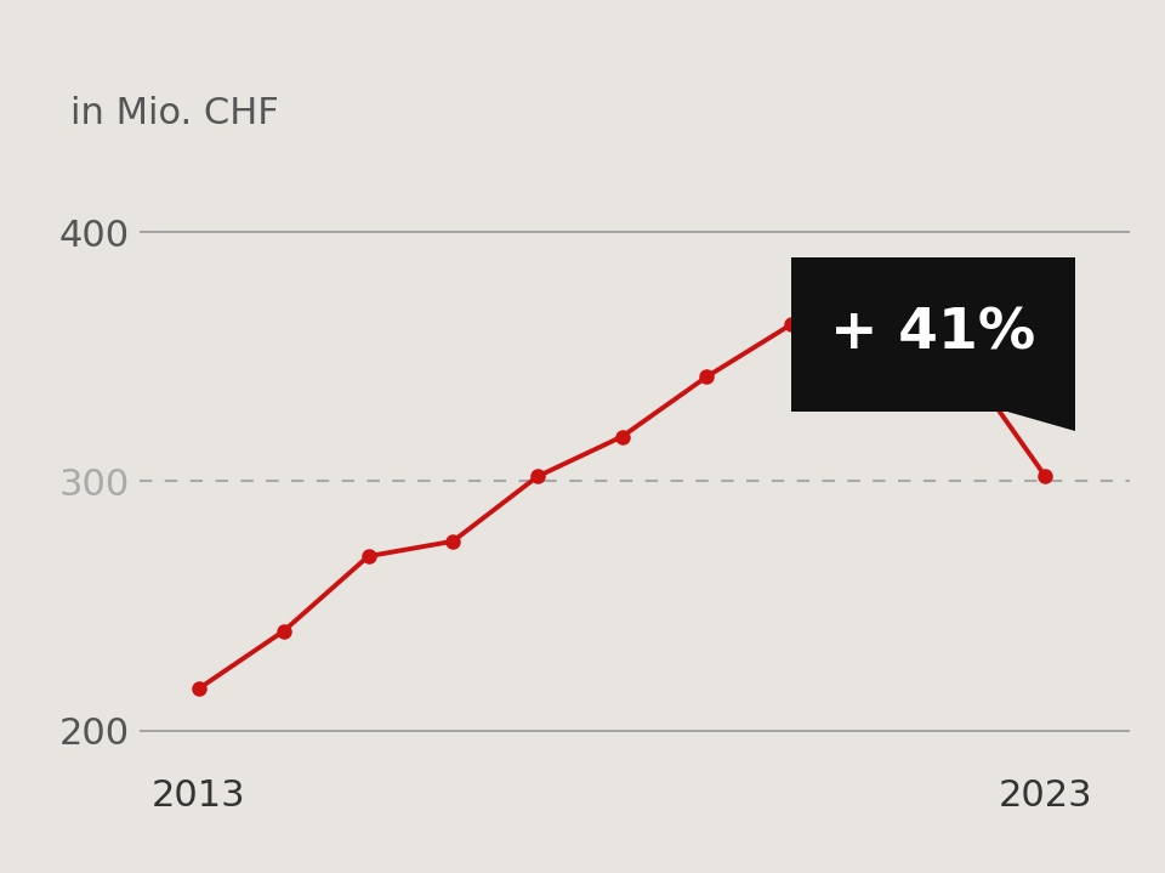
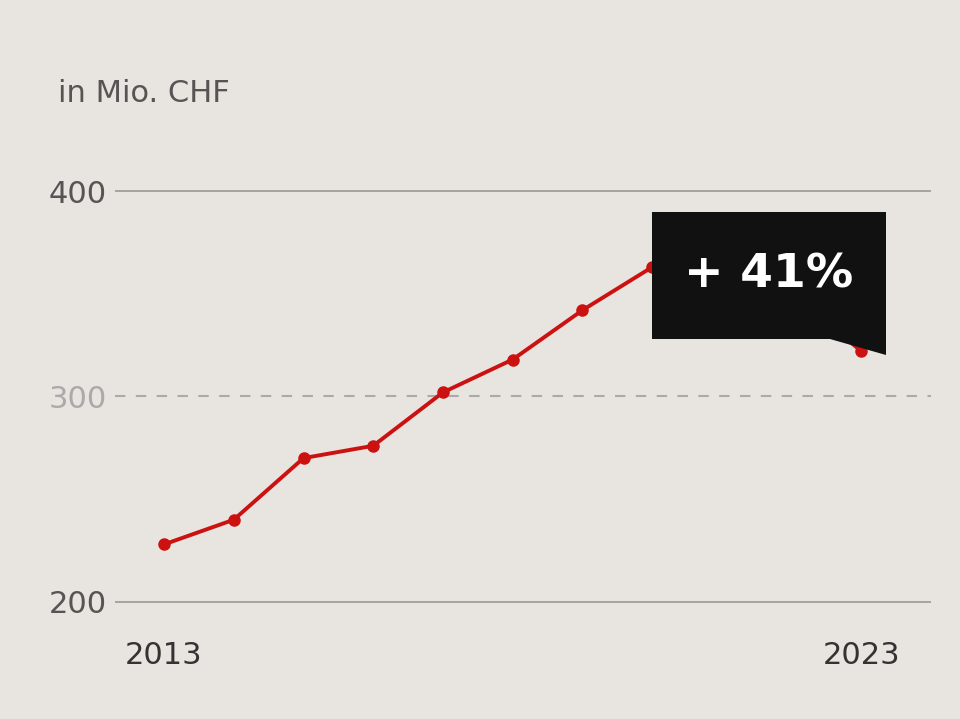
2013: 217 -> 228
2023: 302 -> 322
